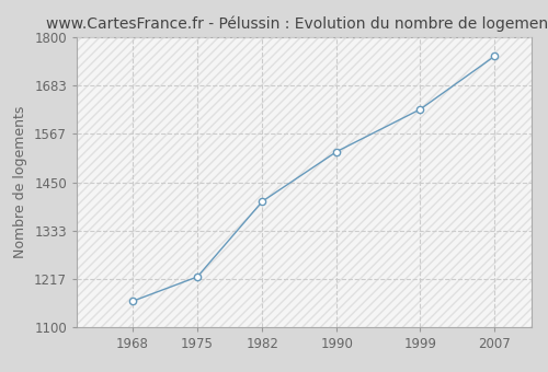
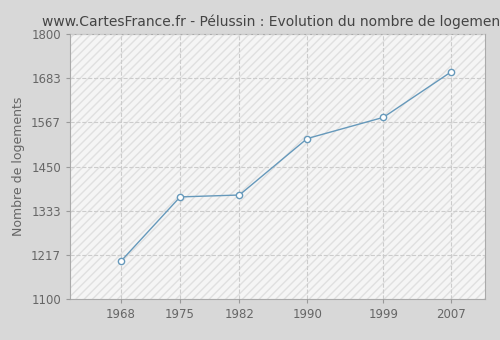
1968: 1163 -> 1200
1975: 1222 -> 1370
1982: 1404 -> 1375
1999: 1626 -> 1580
2007: 1754 -> 1700
